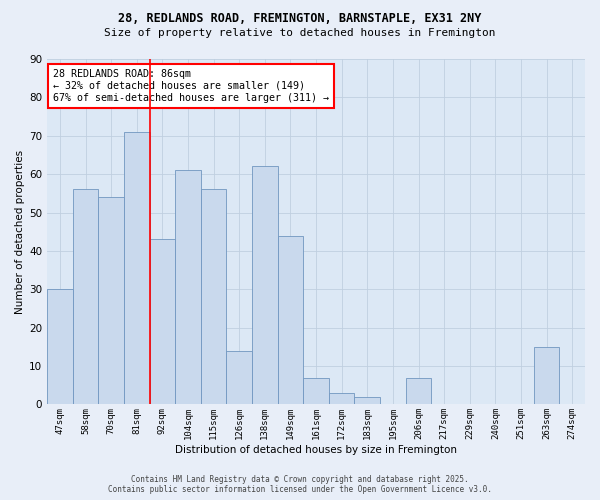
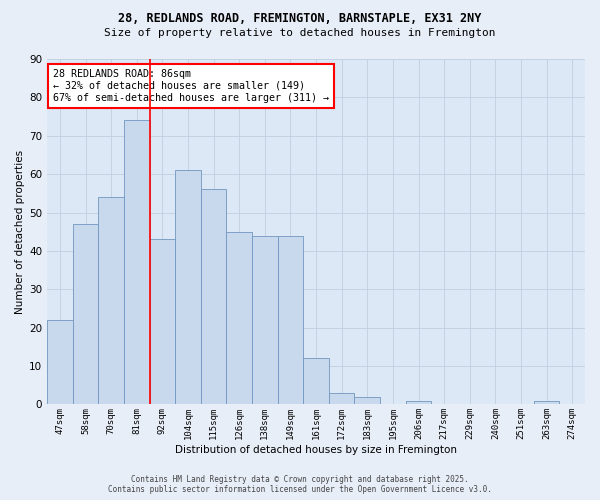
47sqm: 30 -> 22
58sqm: 56 -> 47
81sqm: 71 -> 74
126sqm: 14 -> 45
138sqm: 62 -> 44
161sqm: 7 -> 12
206sqm: 7 -> 1
263sqm: 15 -> 1
